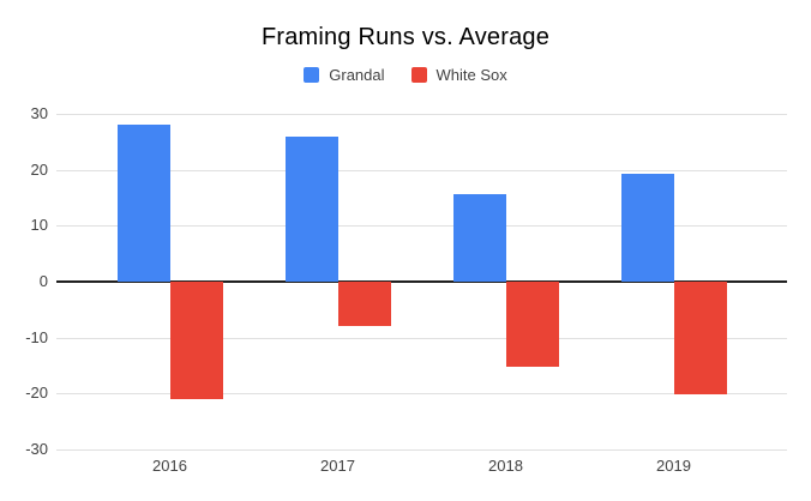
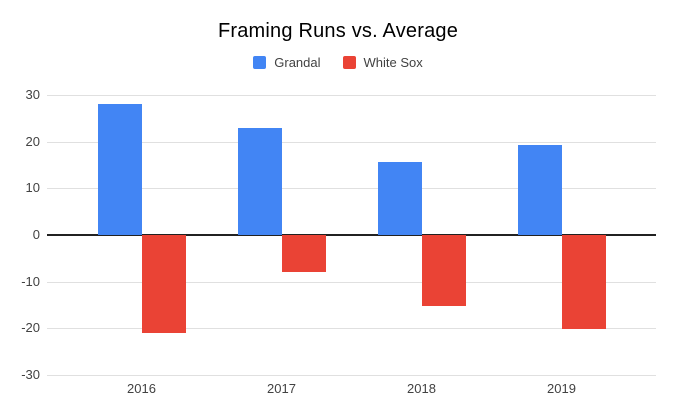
Grandal/2017: 26 -> 23
